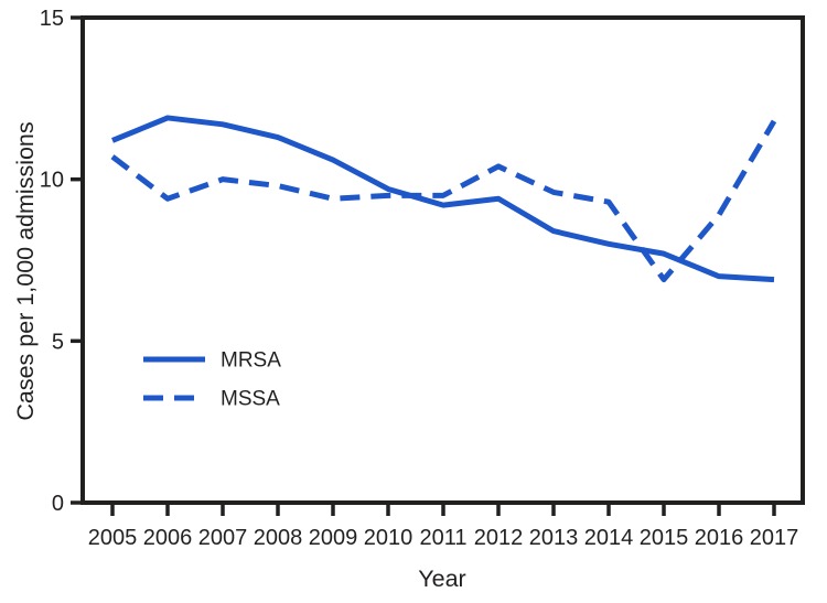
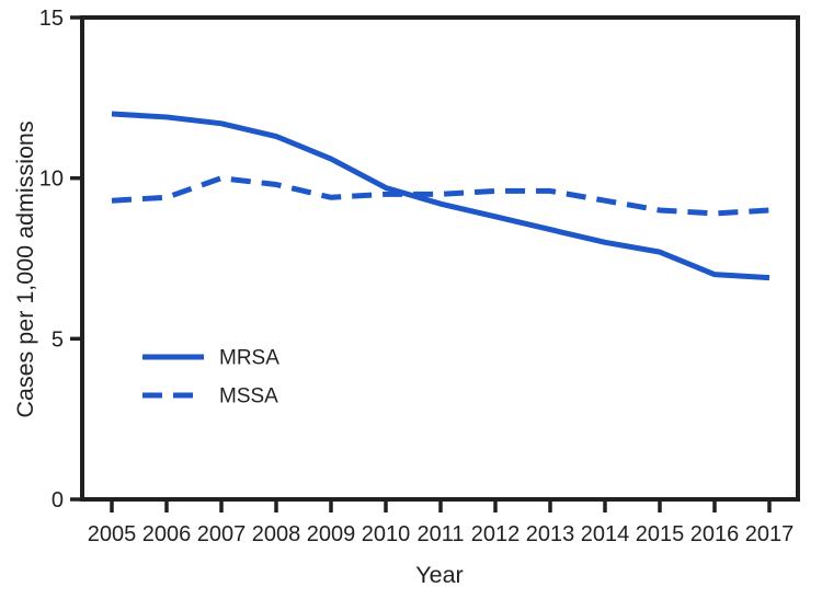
MRSA/2005: 11.2 -> 12.0
MSSA/2005: 10.7 -> 9.3
MRSA/2012: 9.4 -> 8.8
MSSA/2012: 10.4 -> 9.6
MSSA/2015: 6.9 -> 9.0
MSSA/2017: 11.8 -> 9.0
